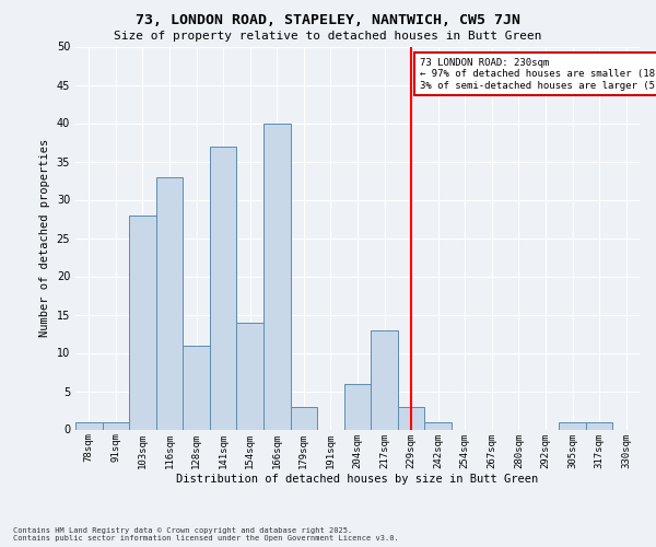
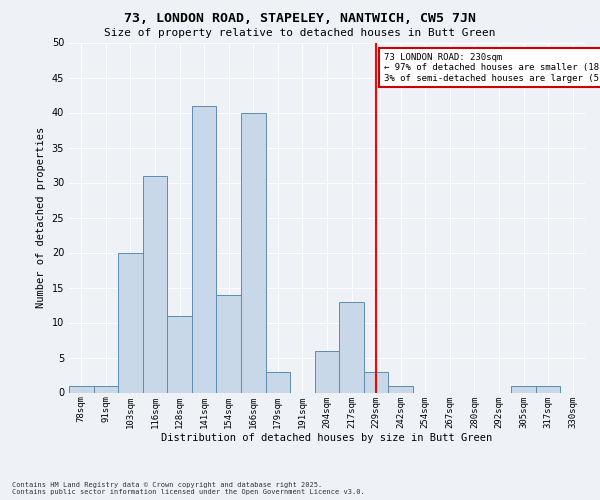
103sqm: 28 -> 20
116sqm: 33 -> 31
141sqm: 37 -> 41
